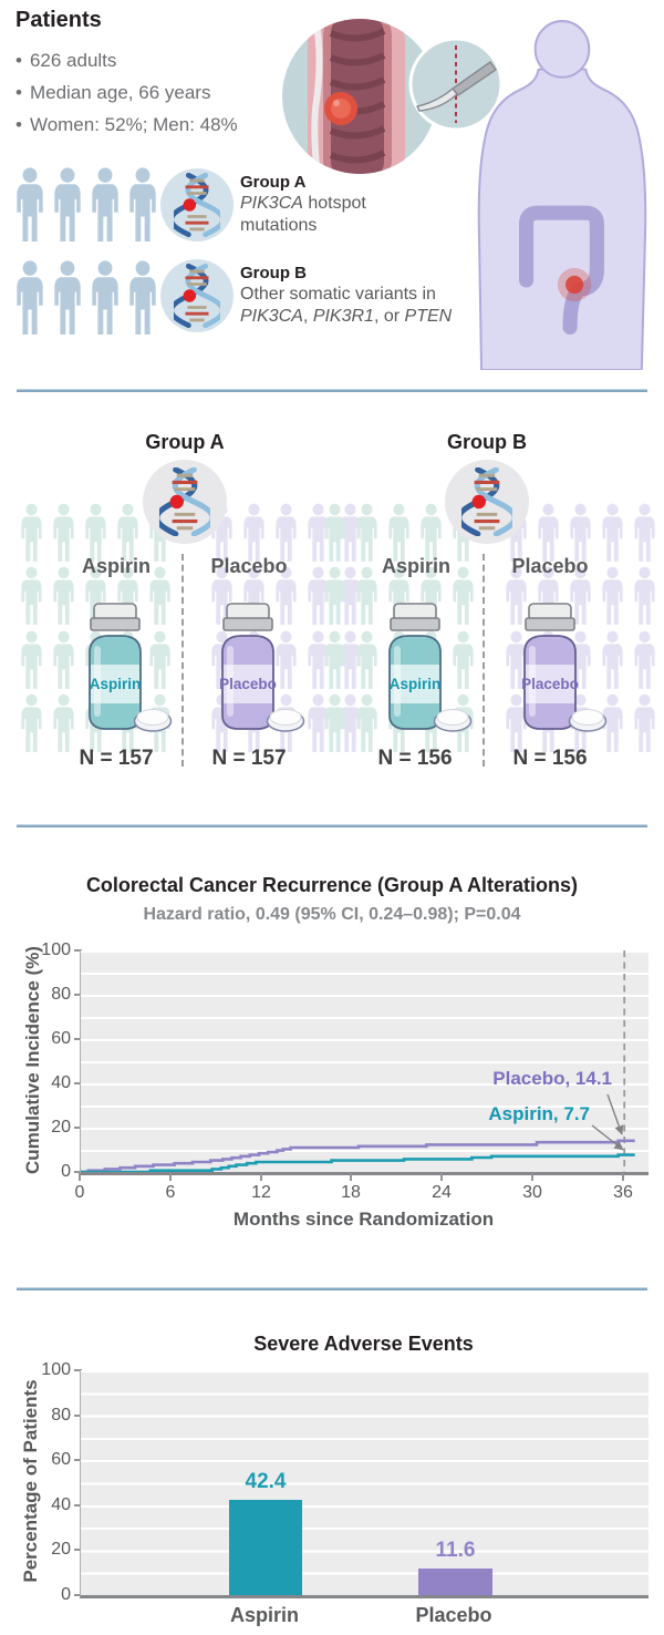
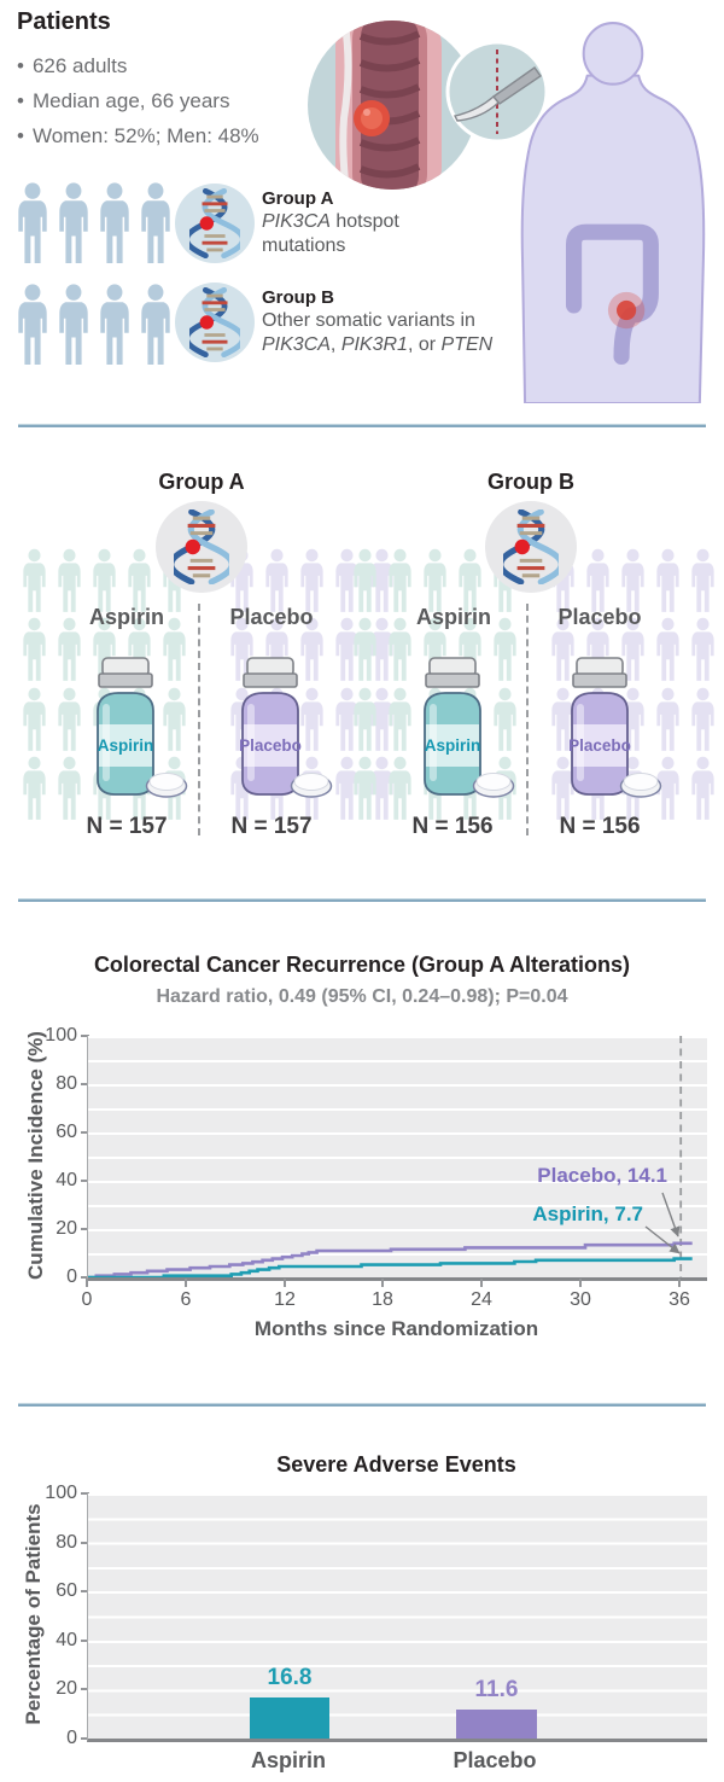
Severe Adverse Events/Aspirin: 42.4 -> 16.8
